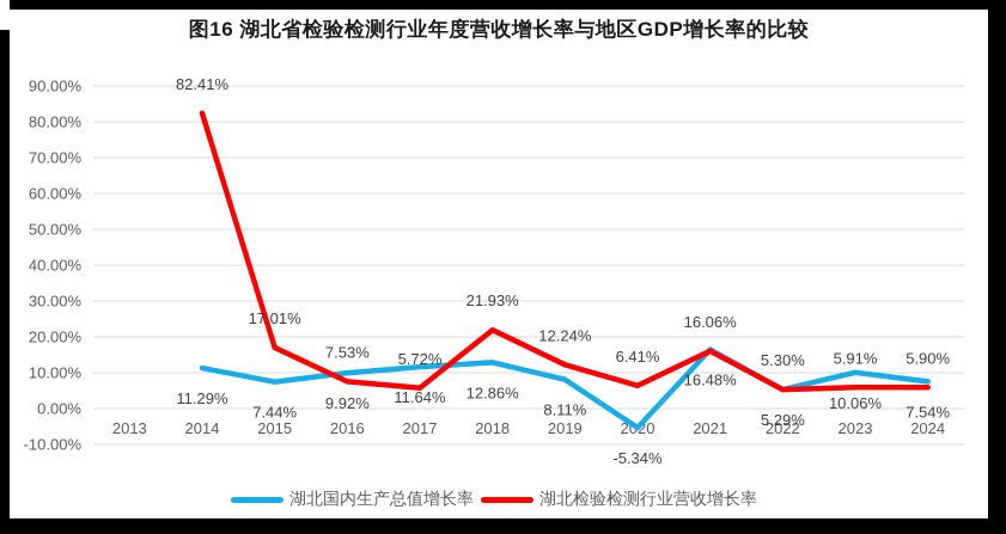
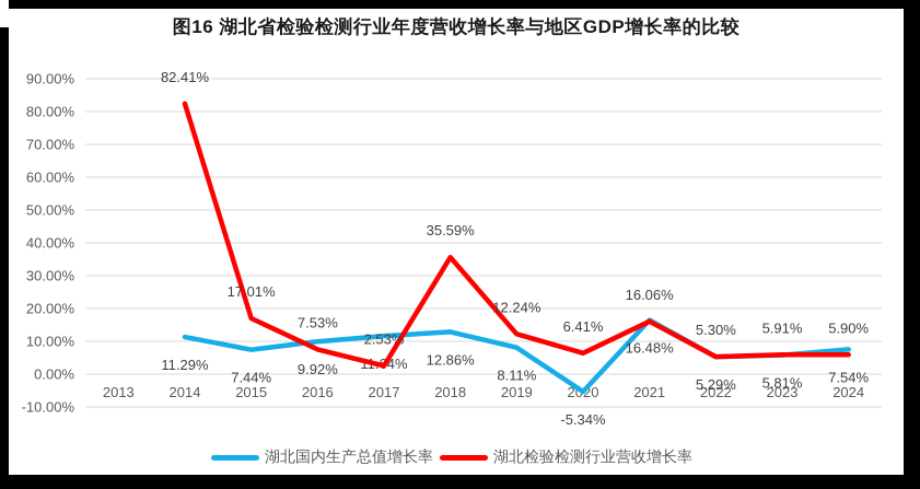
湖北检验检测行业营收增长率/2017: 5.72% -> 2.53%
湖北检验检测行业营收增长率/2018: 21.93% -> 35.59%
湖北国内生产总值增长率/2023: 10.06% -> 5.81%
